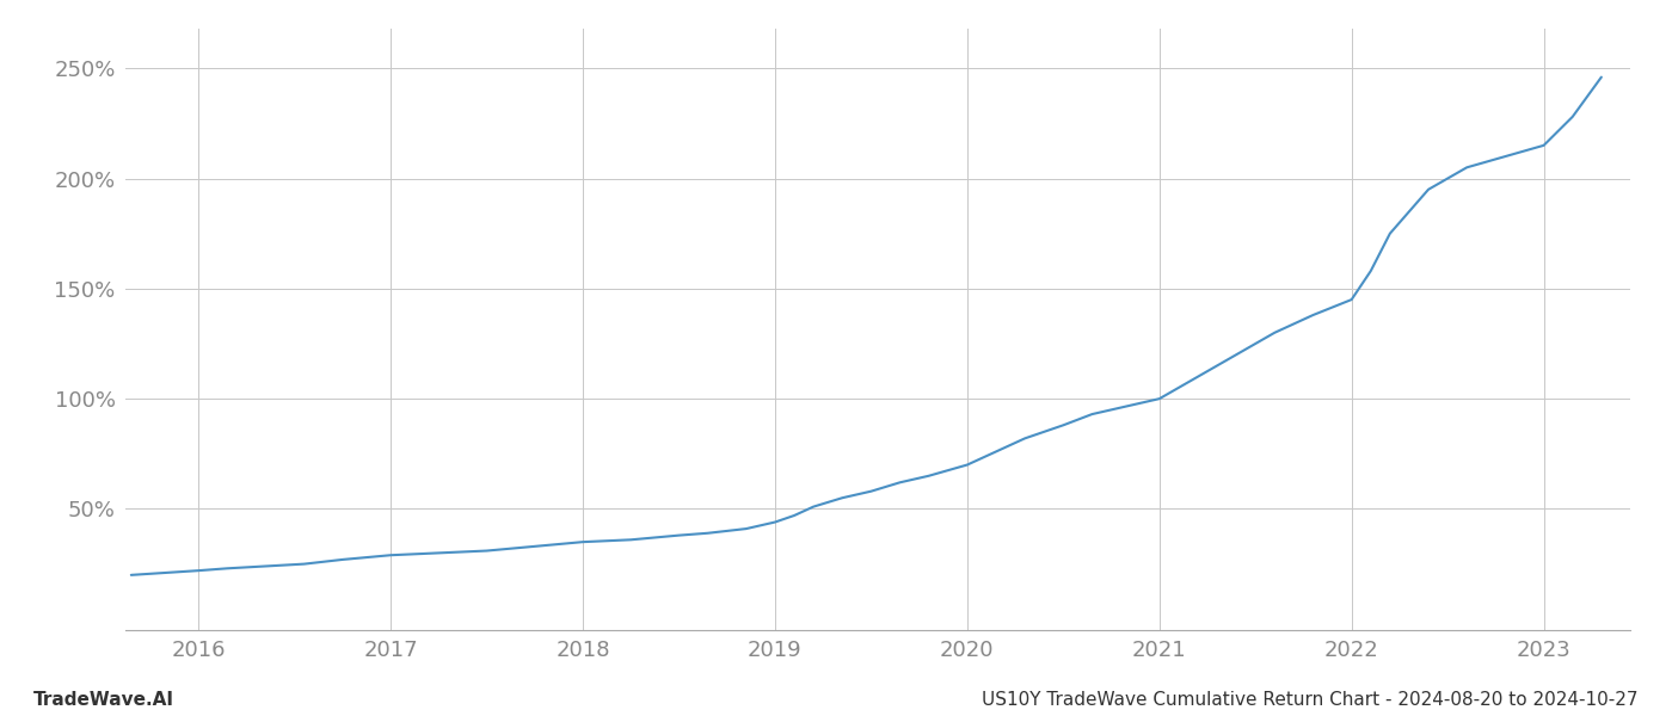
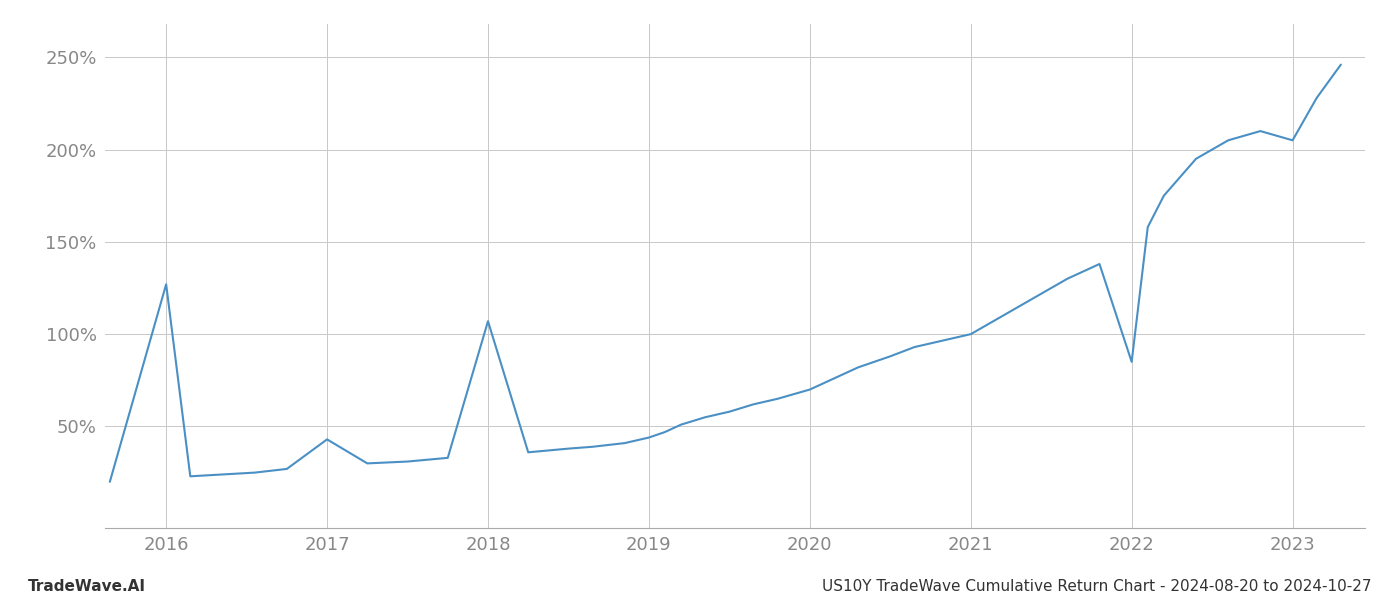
2016: 22% -> 127%
2017: 29% -> 43%
2018: 35% -> 107%
2022: 145% -> 85%
2023: 215% -> 205%
